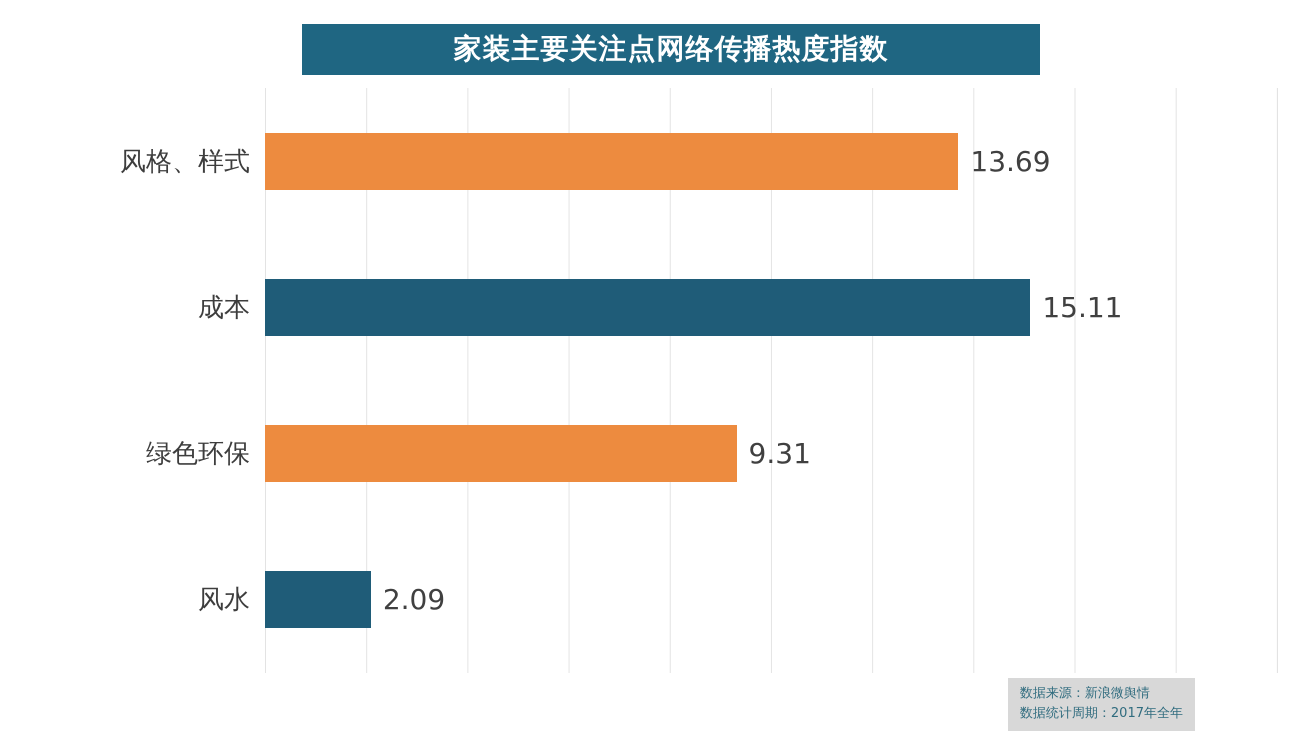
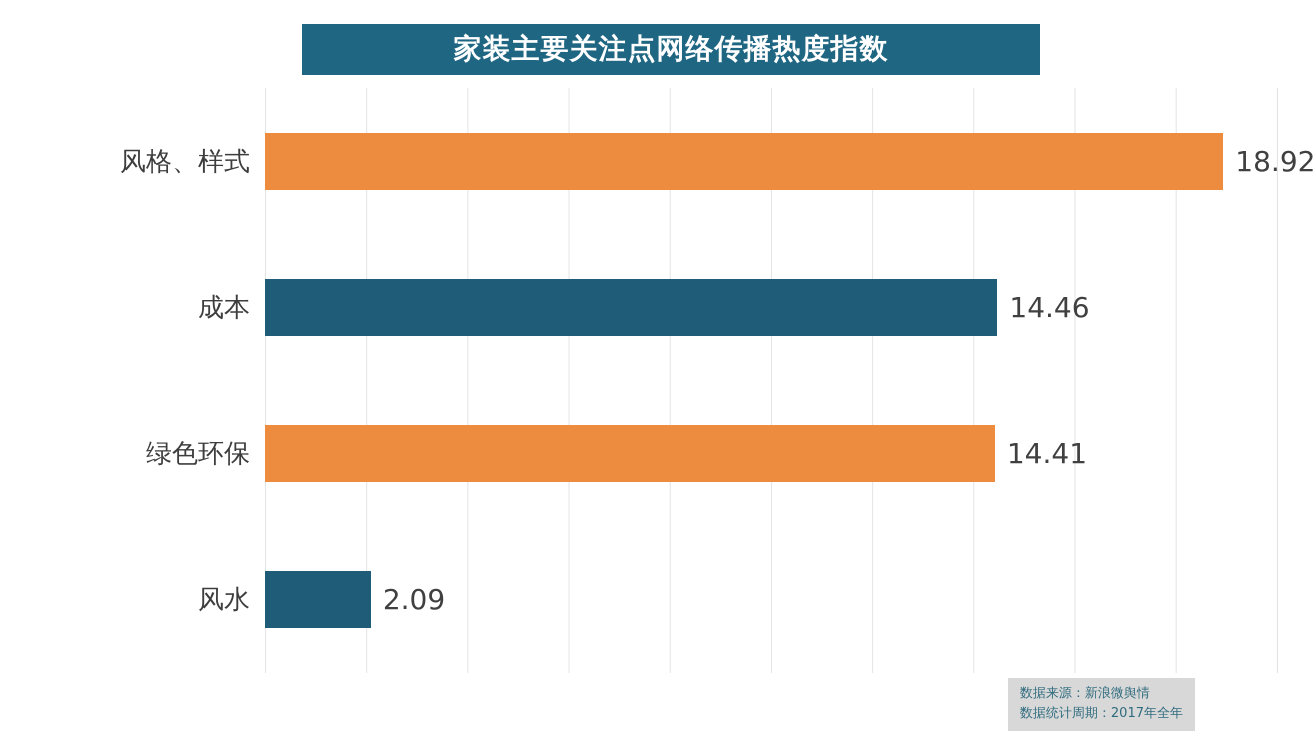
风格、样式: 13.69 -> 18.92
成本: 15.11 -> 14.46
绿色环保: 9.31 -> 14.41
